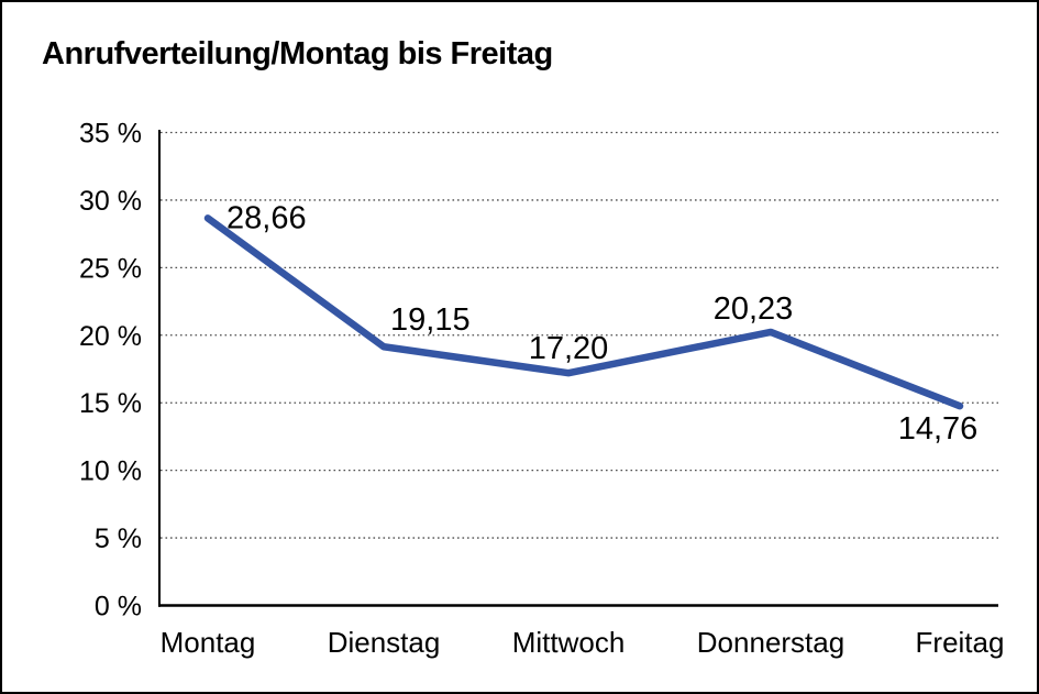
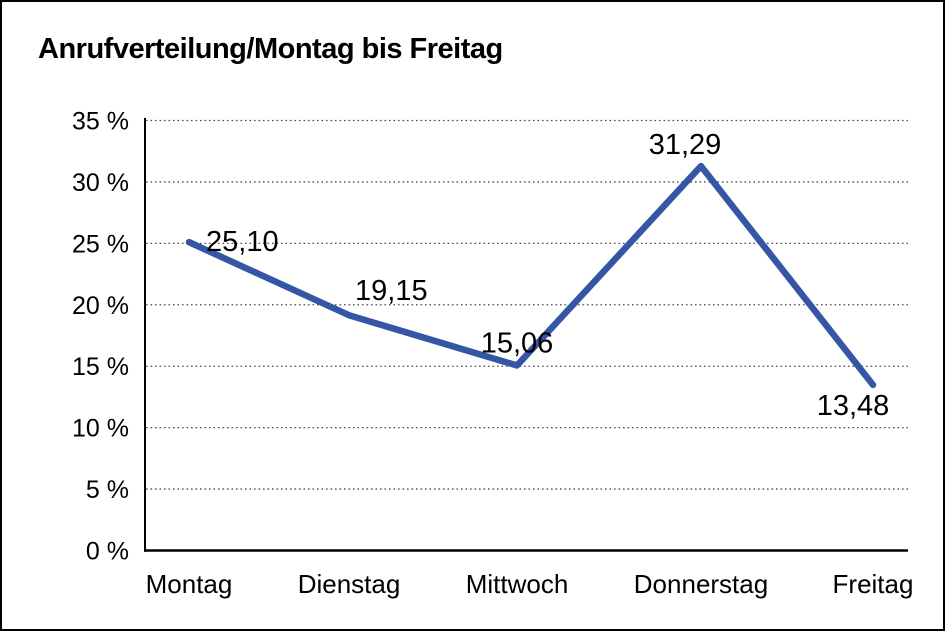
Montag: 28,66 -> 25,10
Mittwoch: 17,20 -> 15,06
Donnerstag: 20,23 -> 31,29
Freitag: 14,76 -> 13,48
